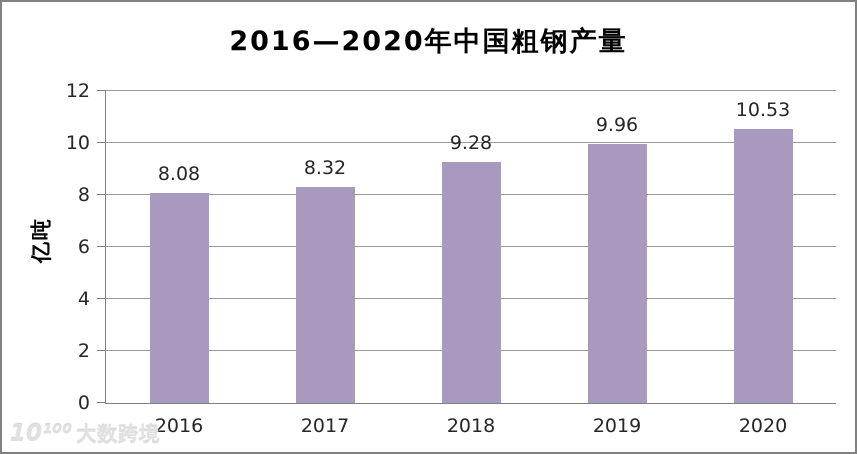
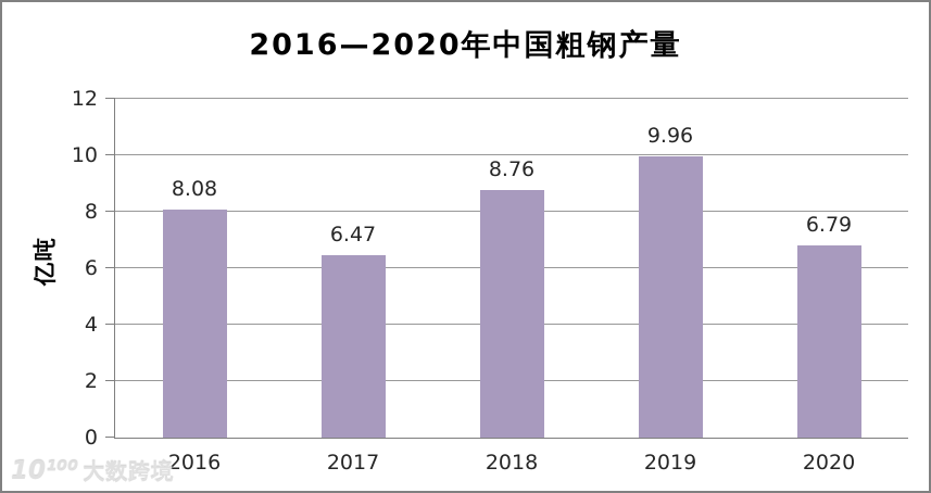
2017: 8.32 -> 6.47
2018: 9.28 -> 8.76
2020: 10.53 -> 6.79
